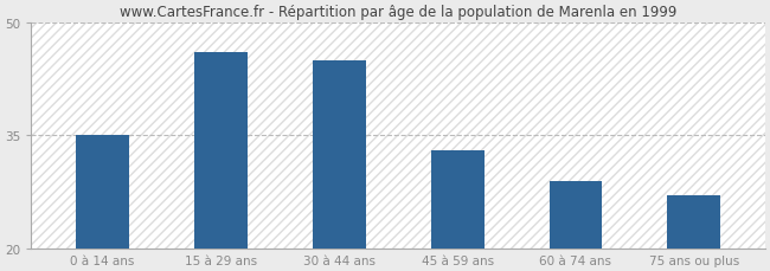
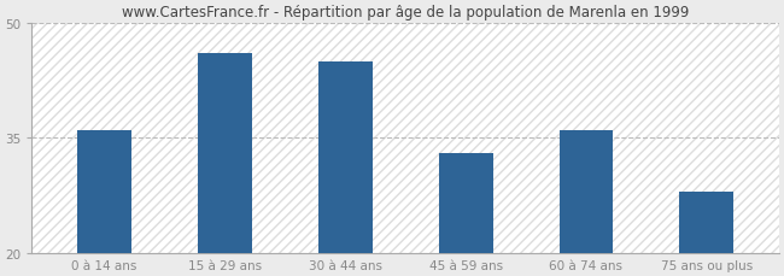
0 à 14 ans: 35 -> 36
60 à 74 ans: 29 -> 36
75 ans ou plus: 27 -> 28
